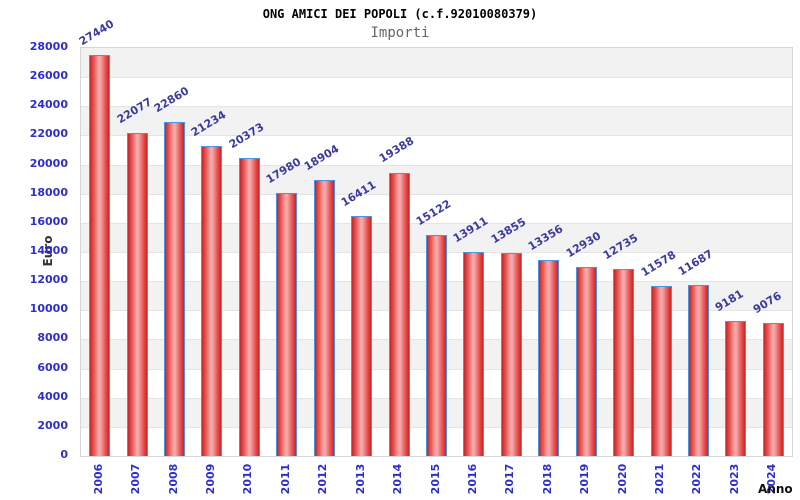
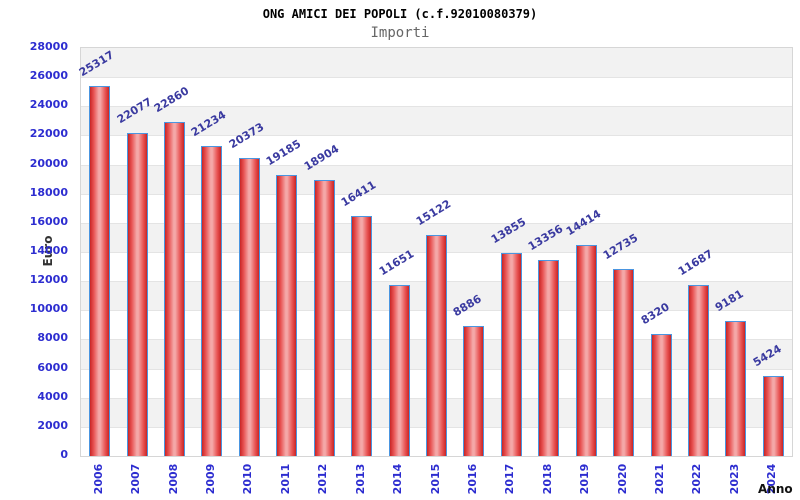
2006: 27440 -> 25317
2011: 17980 -> 19185
2014: 19388 -> 11651
2016: 13911 -> 8886
2019: 12930 -> 14414
2021: 11578 -> 8320
2024: 9076 -> 5424
